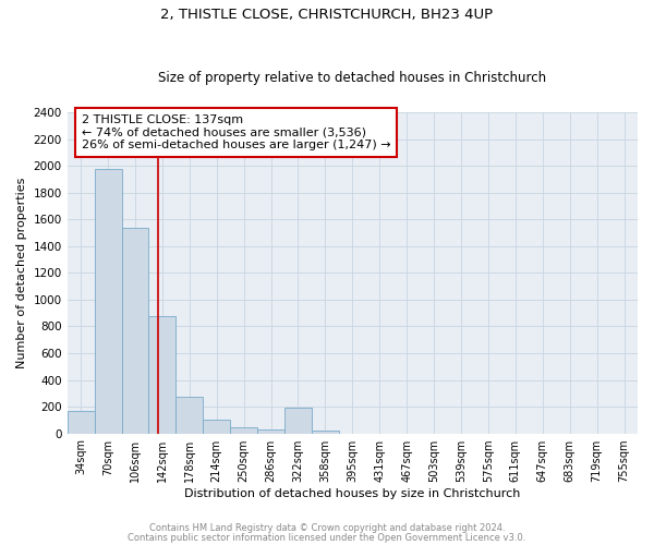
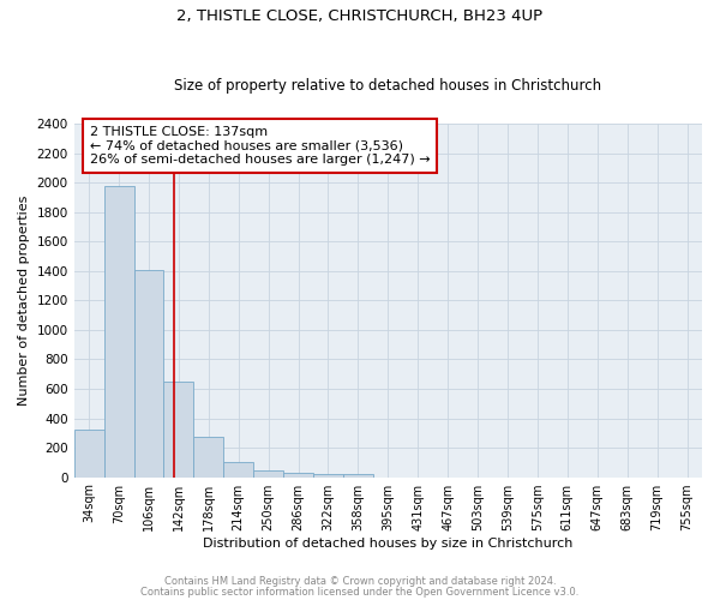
34sqm: 170 -> 320
106sqm: 1540 -> 1410
142sqm: 880 -> 650
322sqm: 190 -> 20
